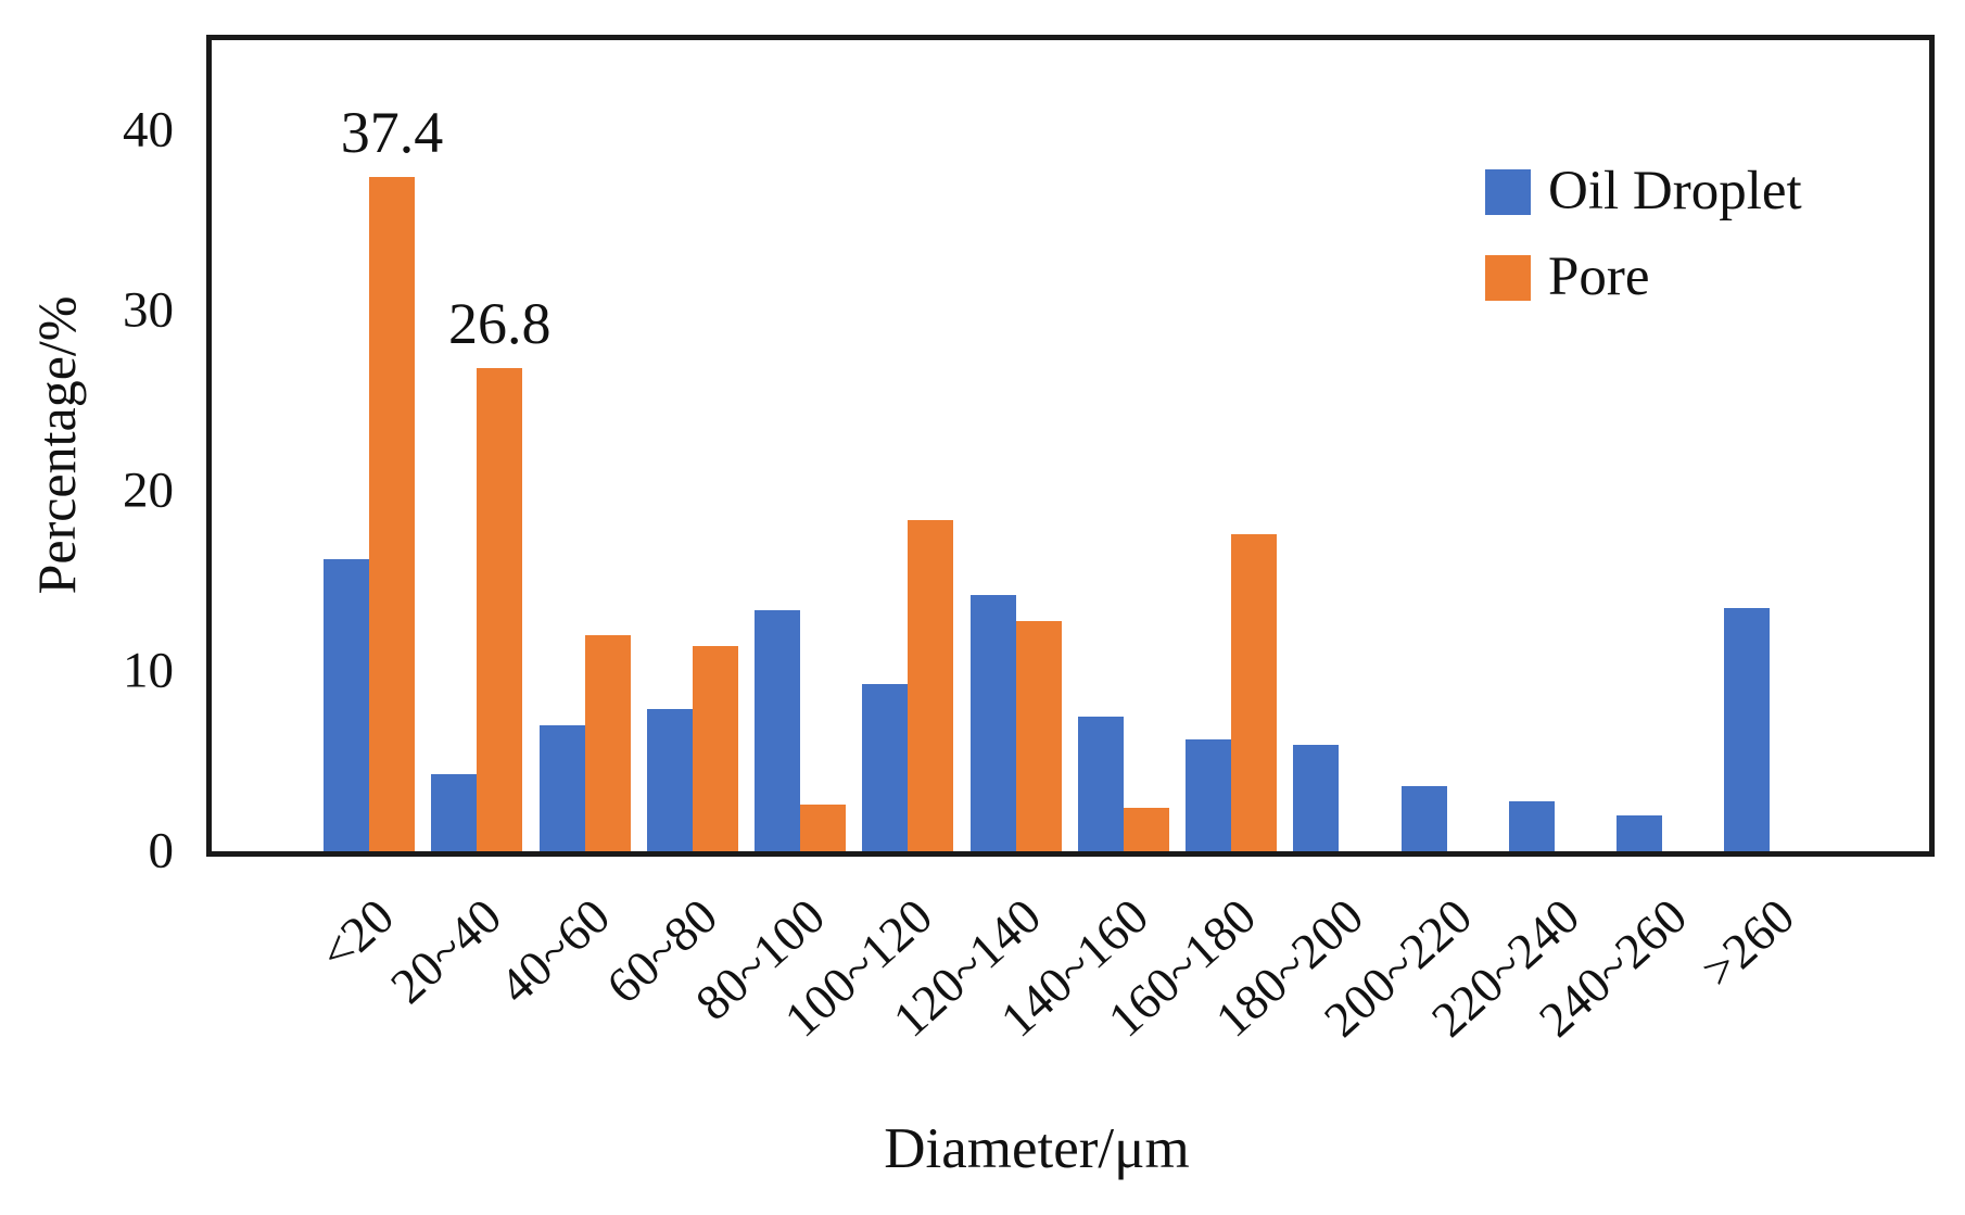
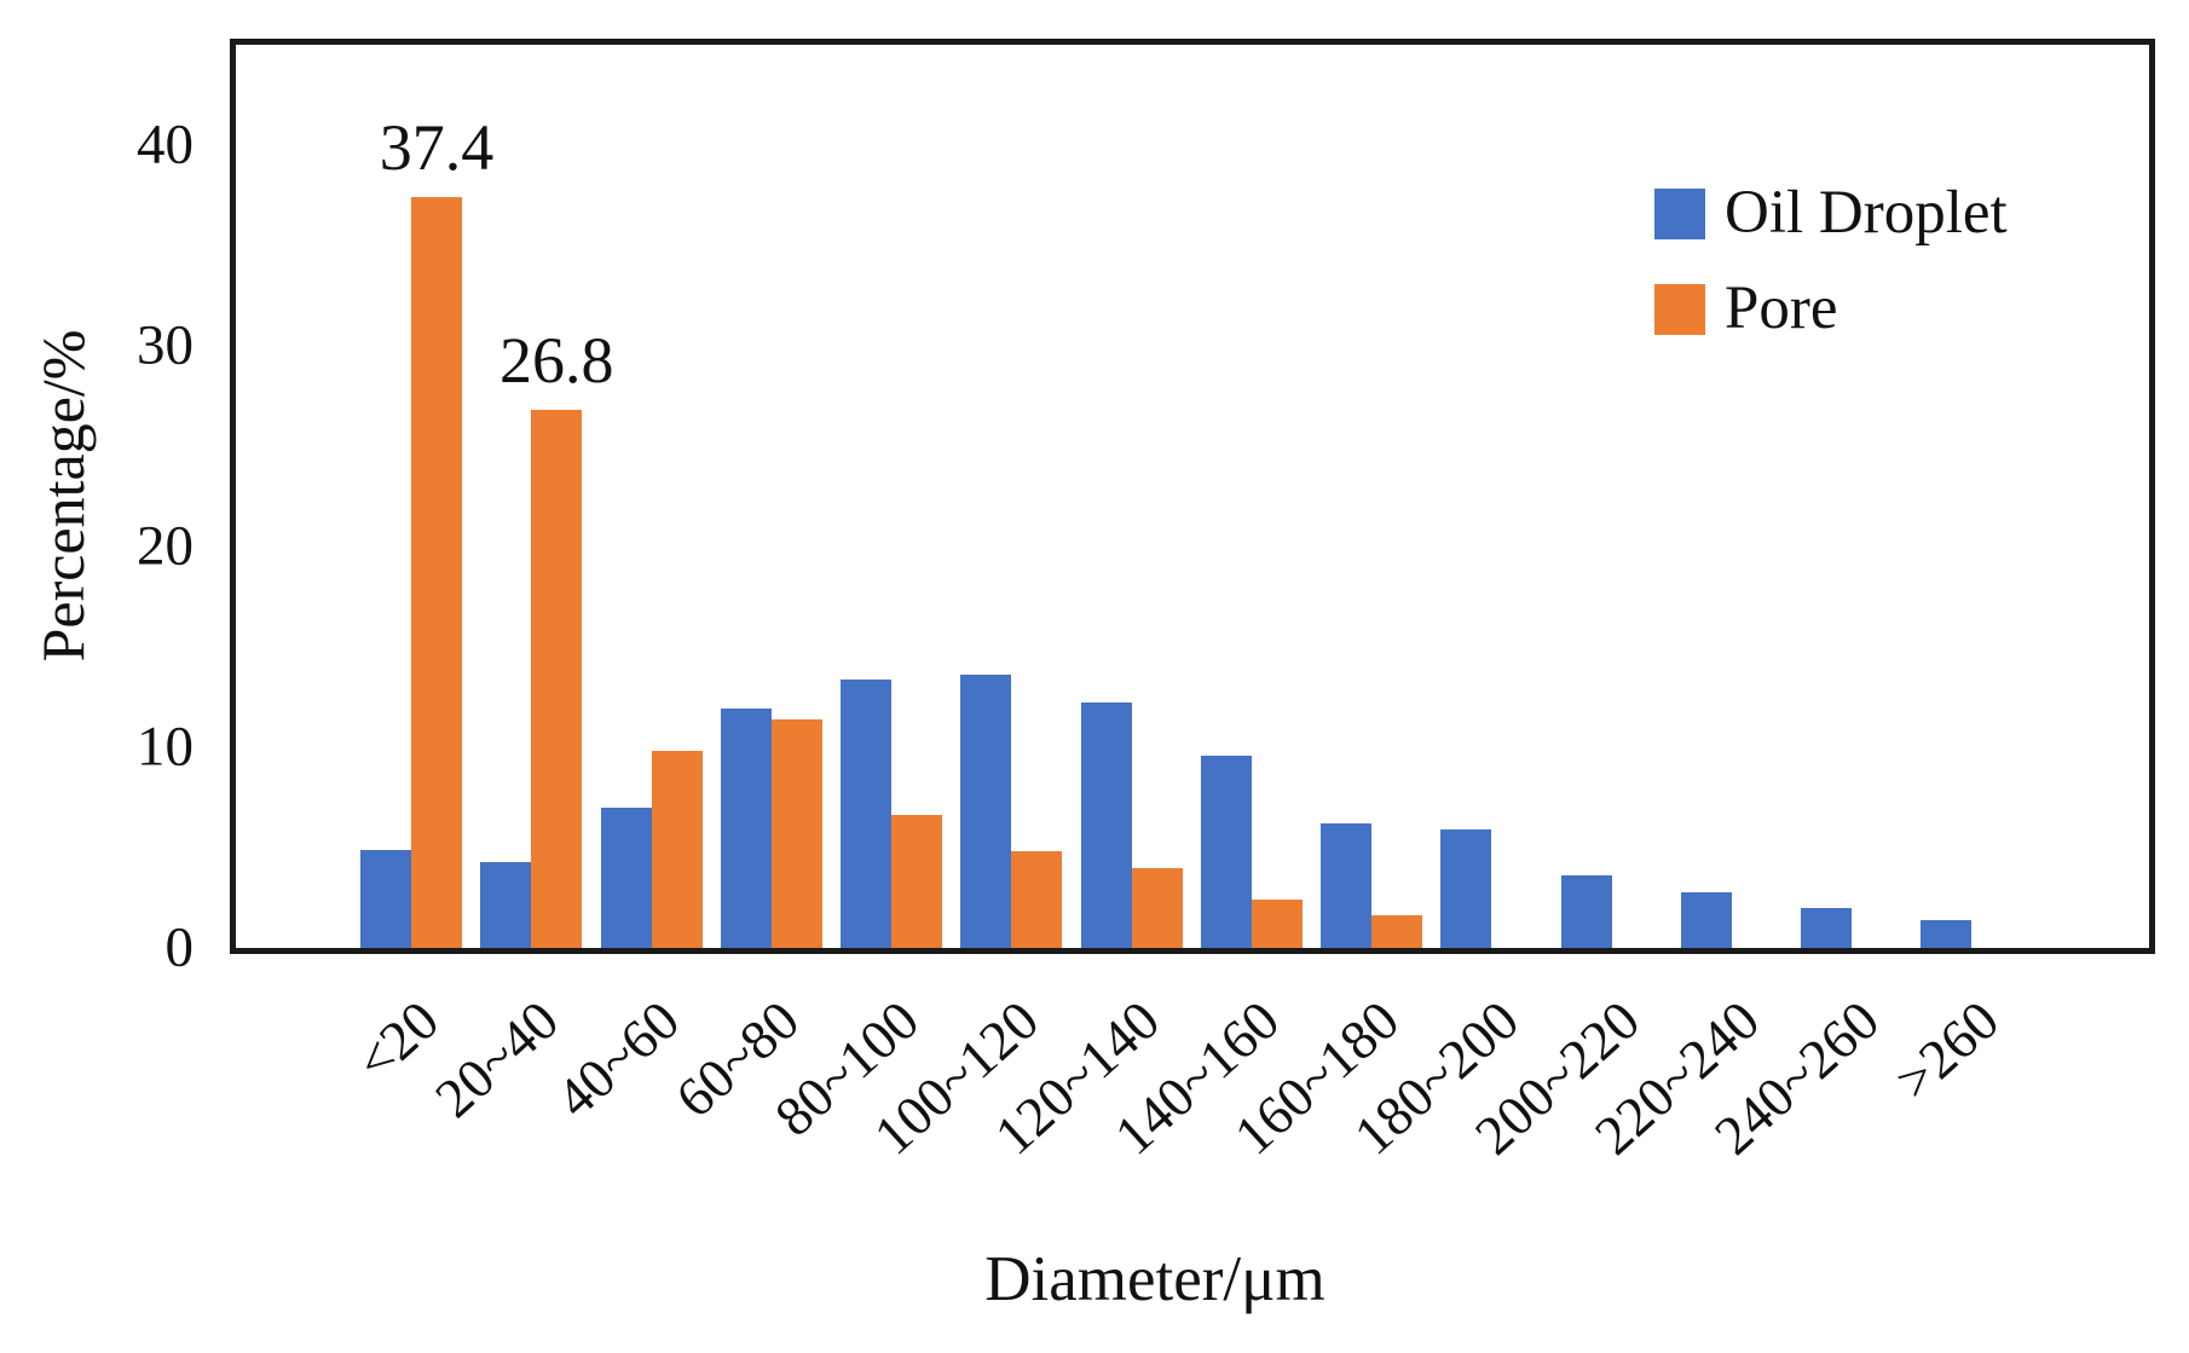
Oil Droplet/<20: 16.2 -> 4.9
Pore/40~60: 12.0 -> 9.8
Oil Droplet/60~80: 7.9 -> 11.9
Pore/80~100: 2.6 -> 6.6
Oil Droplet/100~120: 9.3 -> 13.6
Pore/100~120: 18.4 -> 4.8
Oil Droplet/120~140: 14.2 -> 12.2
Pore/120~140: 12.8 -> 4.0
Oil Droplet/140~160: 7.5 -> 9.6
Pore/160~180: 17.6 -> 1.6
Oil Droplet/>260: 13.5 -> 1.4
